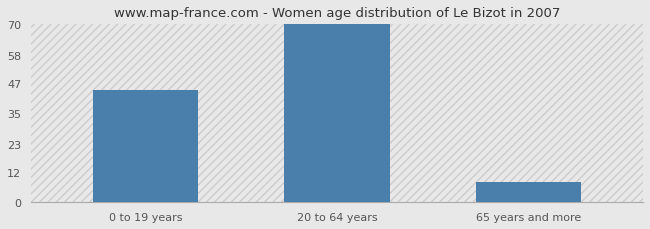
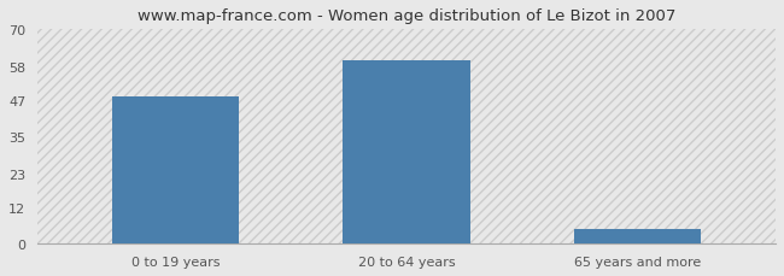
0 to 19 years: 44 -> 48
20 to 64 years: 70 -> 60
65 years and more: 8 -> 5
